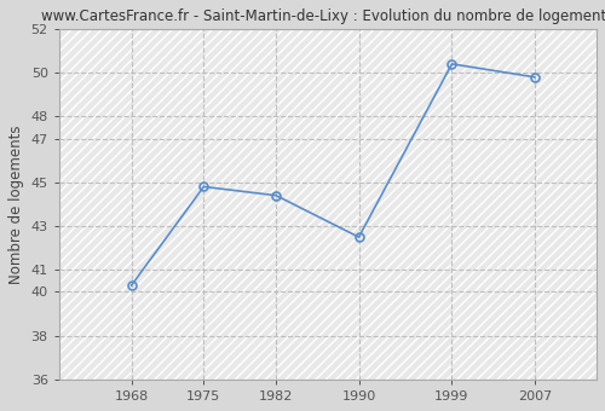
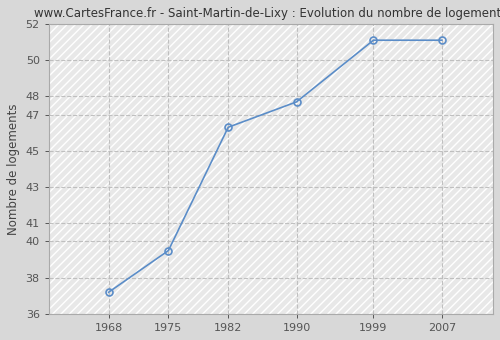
1968: 40.3 -> 37.2
1975: 44.8 -> 39.5
1982: 44.4 -> 46.3
1990: 42.5 -> 47.7
1999: 50.4 -> 51.1
2007: 49.8 -> 51.1
